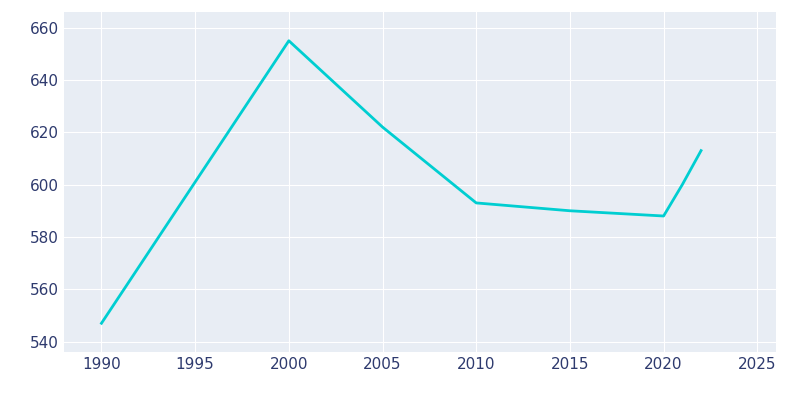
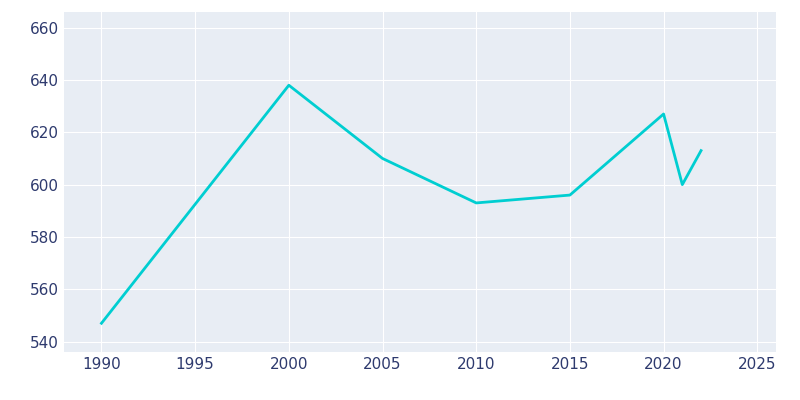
2000: 655 -> 638
2005: 622 -> 610
2015: 590 -> 596
2020: 588 -> 627
